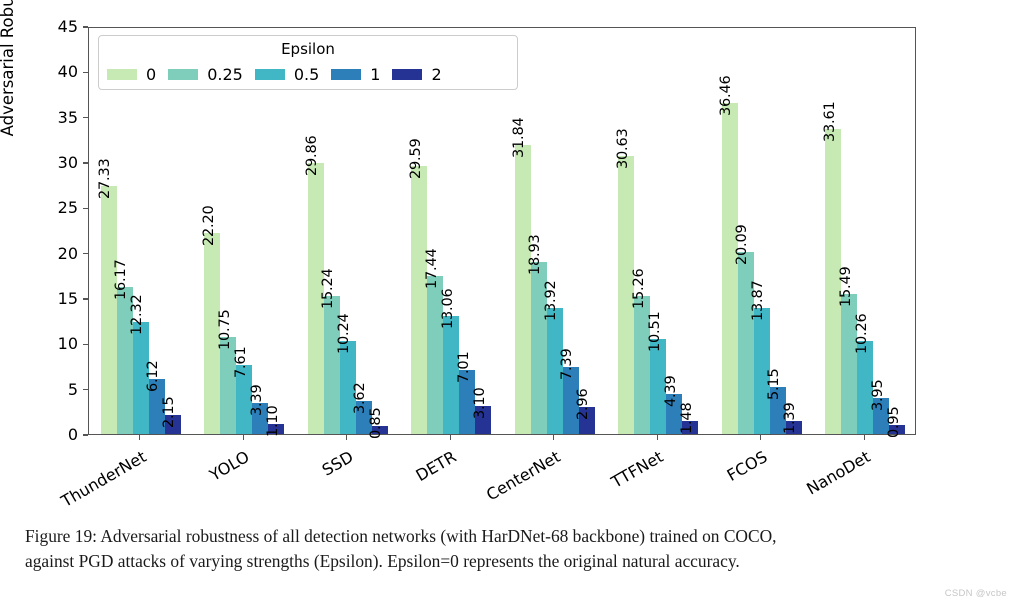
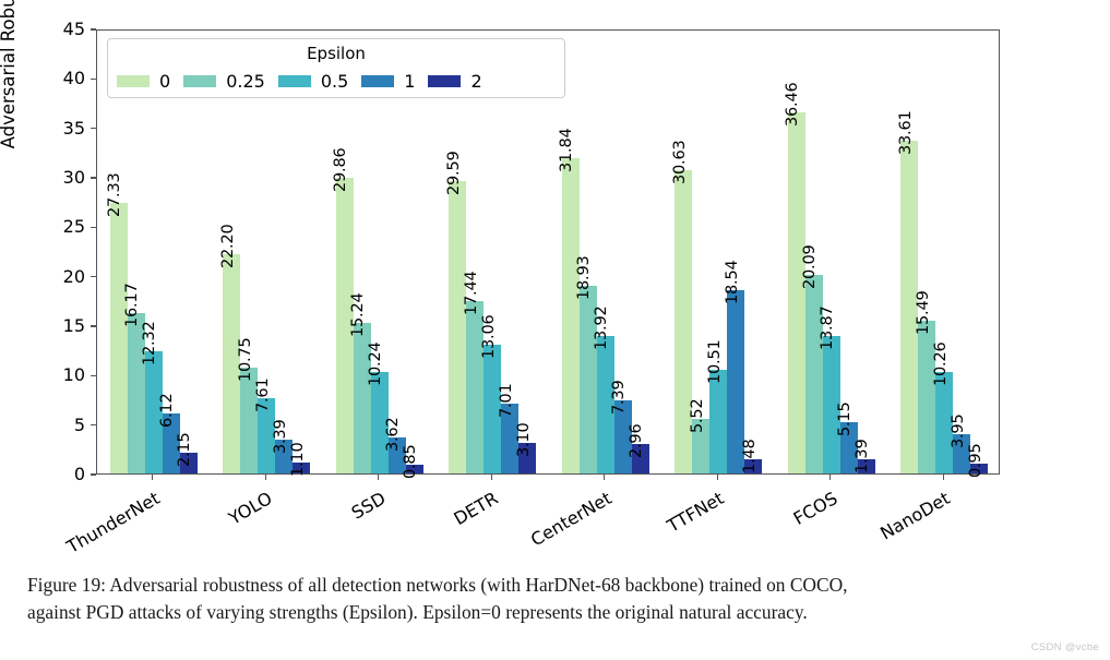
0.25/TTFNet: 15.26 -> 5.52
1/TTFNet: 4.39 -> 18.54
